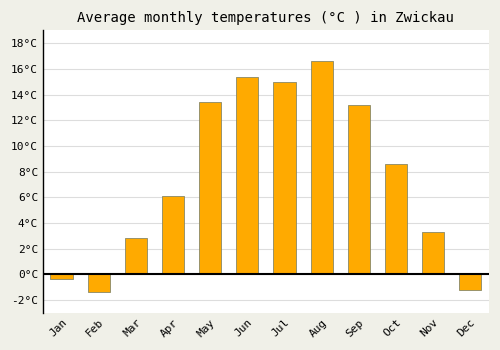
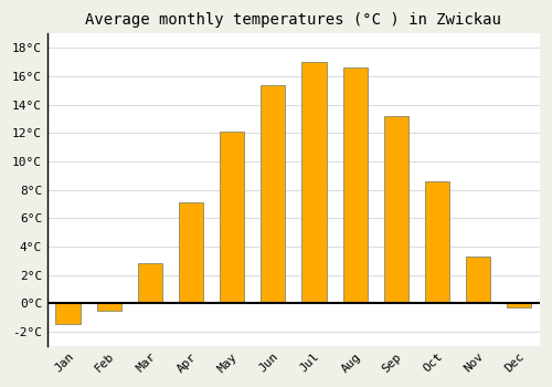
Jan: -0.4°C -> -1.5°C
Feb: -1.4°C -> -0.5°C
Apr: 6.1°C -> 7.1°C
May: 13.4°C -> 12.1°C
Jul: 15.0°C -> 17.0°C
Dec: -1.2°C -> -0.3°C
